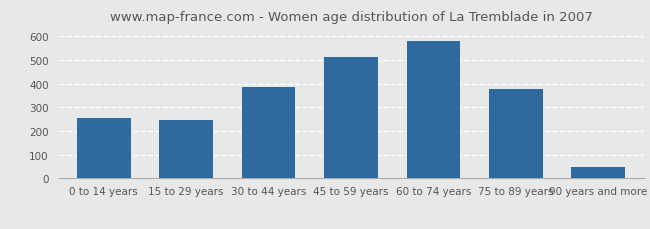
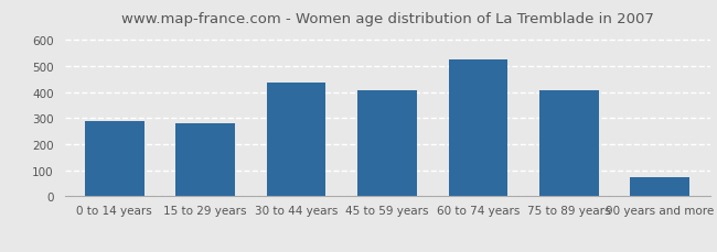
0 to 14 years: 255 -> 290
15 to 29 years: 245 -> 280
30 to 44 years: 385 -> 435
45 to 59 years: 510 -> 405
60 to 74 years: 580 -> 525
75 to 89 years: 375 -> 405
90 years and more: 50 -> 75
